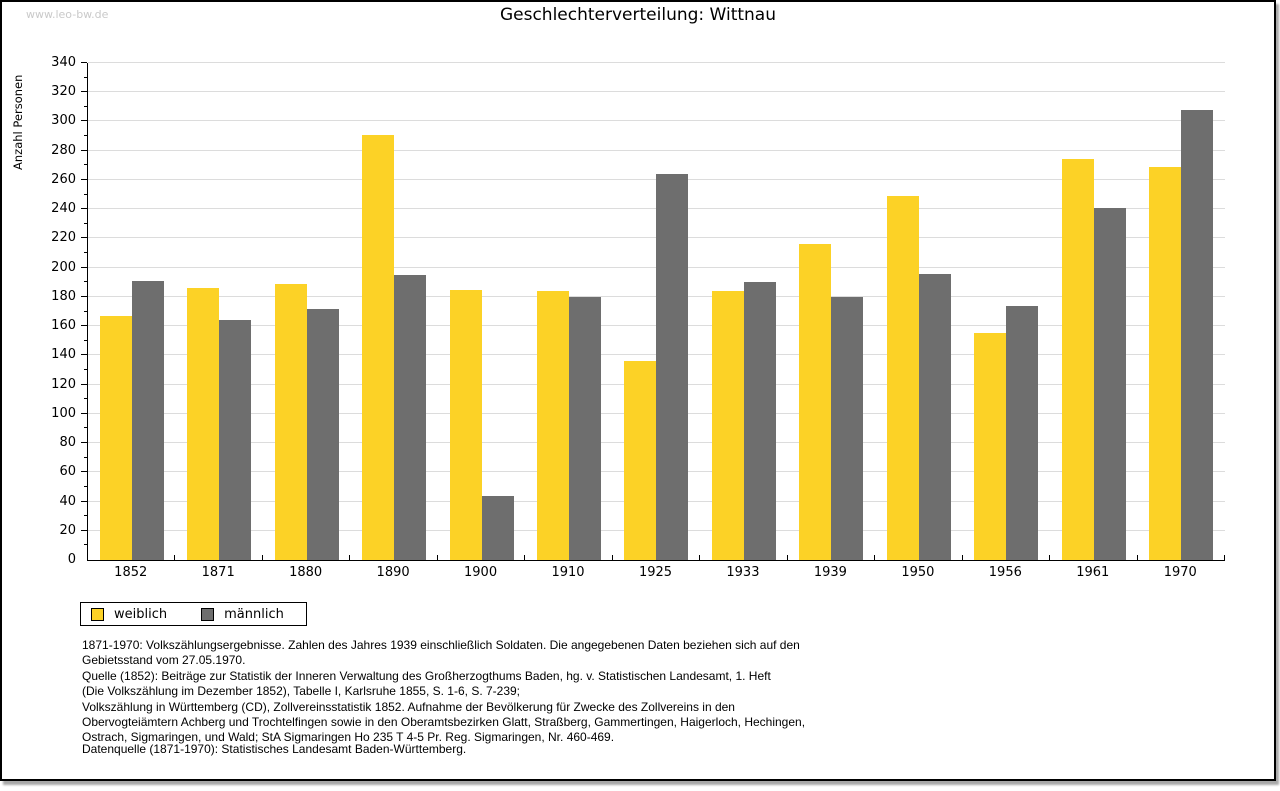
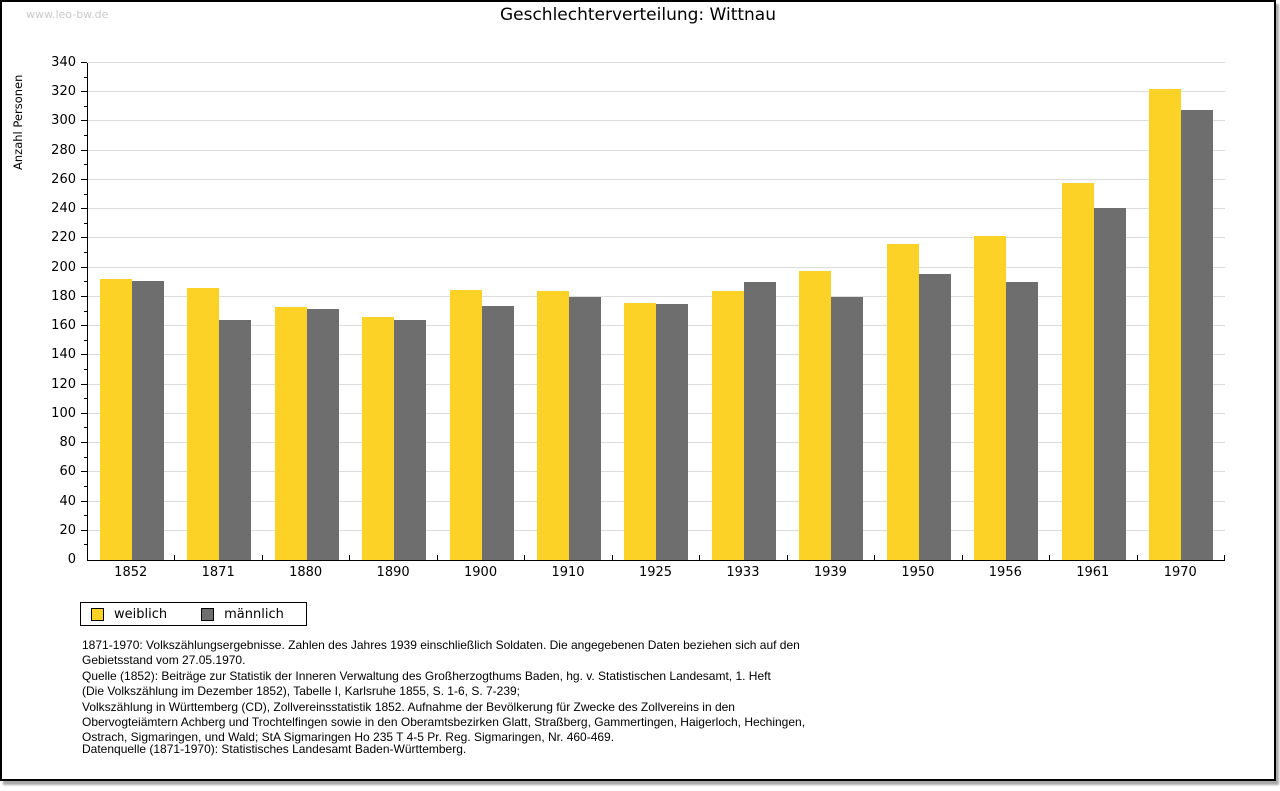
weiblich/1852: 167 -> 192
weiblich/1880: 189 -> 173
weiblich/1890: 291 -> 166
männlich/1890: 195 -> 164
männlich/1900: 44 -> 174
weiblich/1925: 136 -> 176
männlich/1925: 264 -> 175
weiblich/1939: 216 -> 198
weiblich/1950: 249 -> 216
weiblich/1956: 155 -> 222
männlich/1956: 174 -> 190
weiblich/1961: 274 -> 258
weiblich/1970: 269 -> 322
